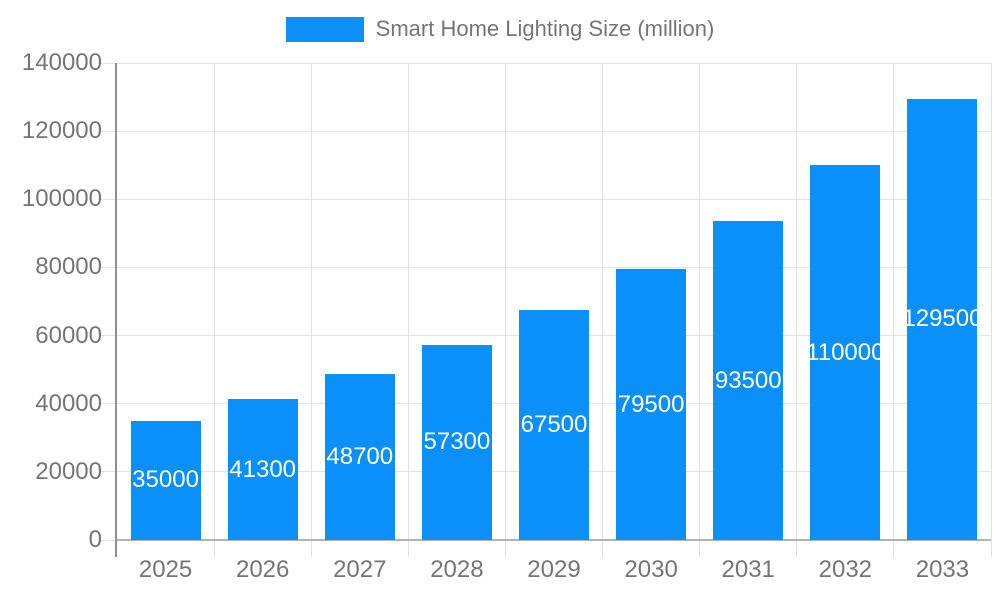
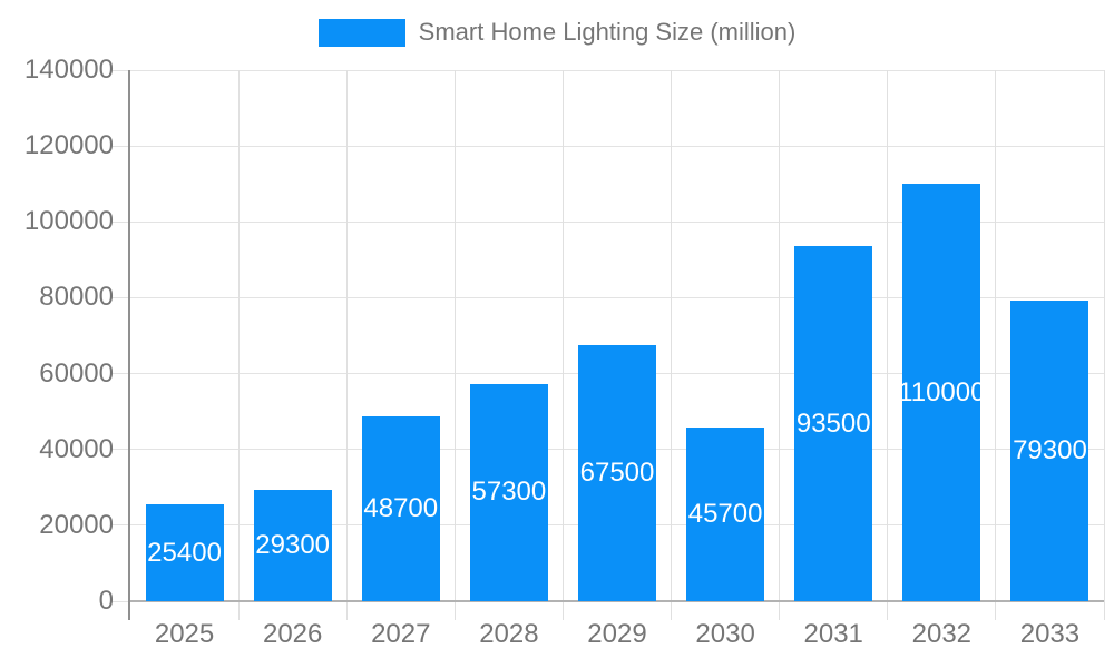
2025: 35000 -> 25400
2026: 41300 -> 29300
2030: 79500 -> 45700
2033: 129500 -> 79300
